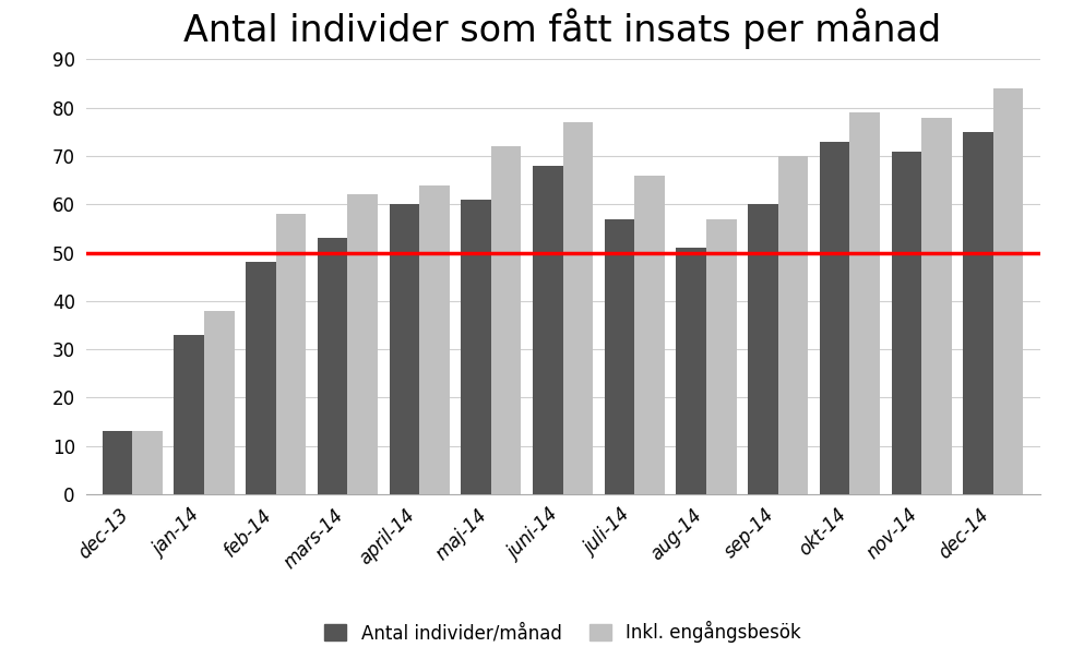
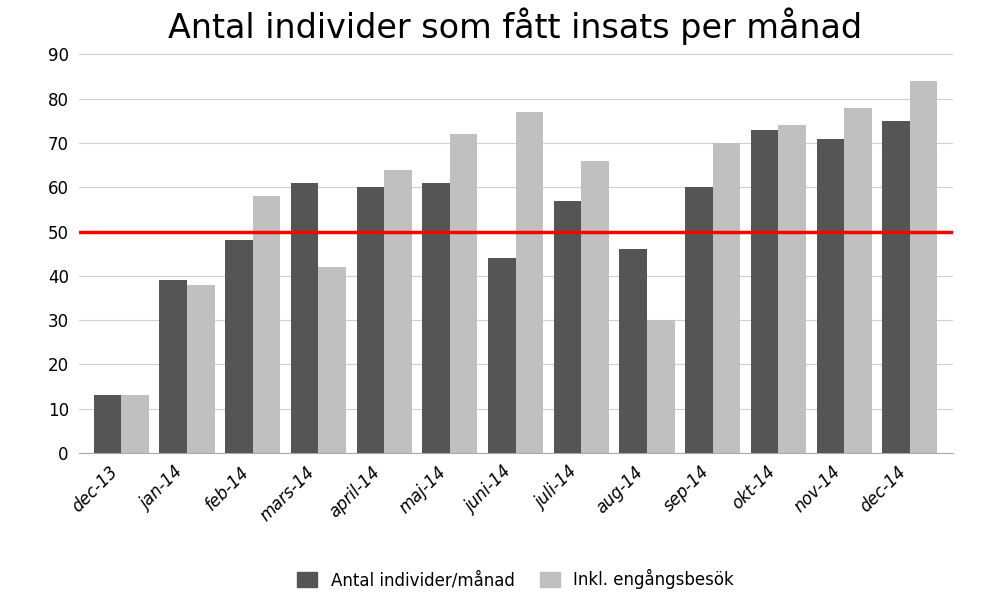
Antal individer/månad/jan-14: 33 -> 39
Antal individer/månad/mars-14: 53 -> 61
Inkl. engångsbesök/mars-14: 62 -> 42
Antal individer/månad/juni-14: 68 -> 44
Antal individer/månad/aug-14: 51 -> 46
Inkl. engångsbesök/aug-14: 57 -> 30
Inkl. engångsbesök/okt-14: 79 -> 74
